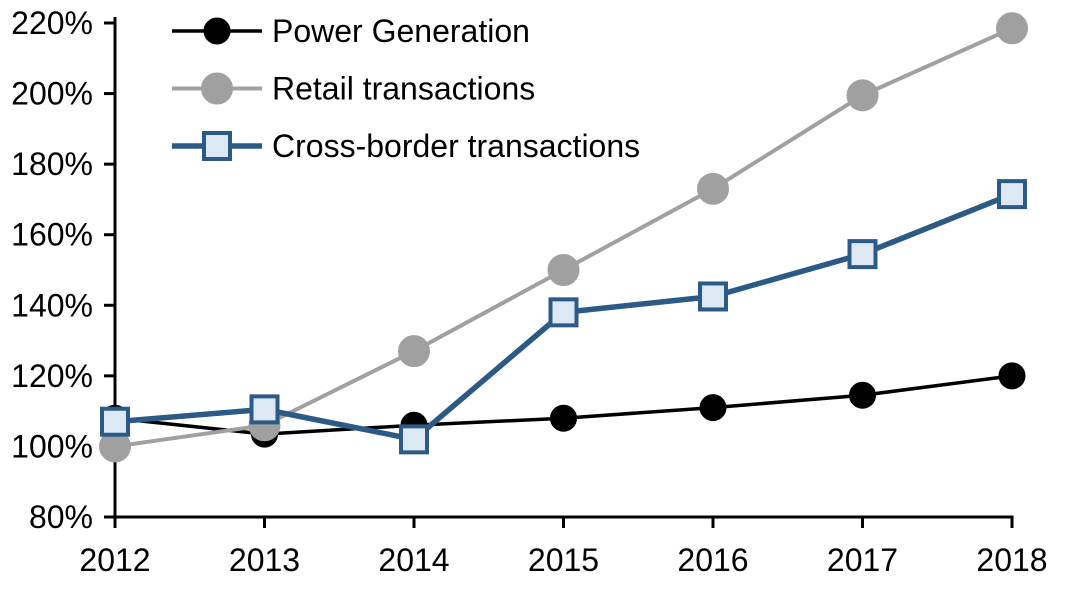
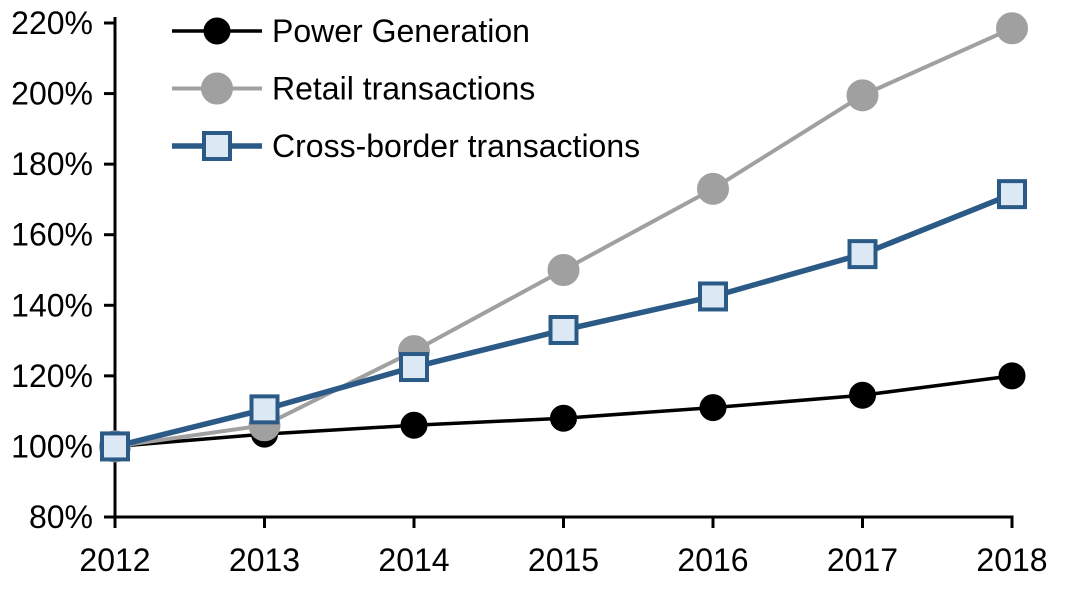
Power Generation/2012: 108% -> 100%
Cross-border transactions/2012: 107% -> 100%
Cross-border transactions/2014: 102% -> 122%
Cross-border transactions/2015: 138% -> 133%
